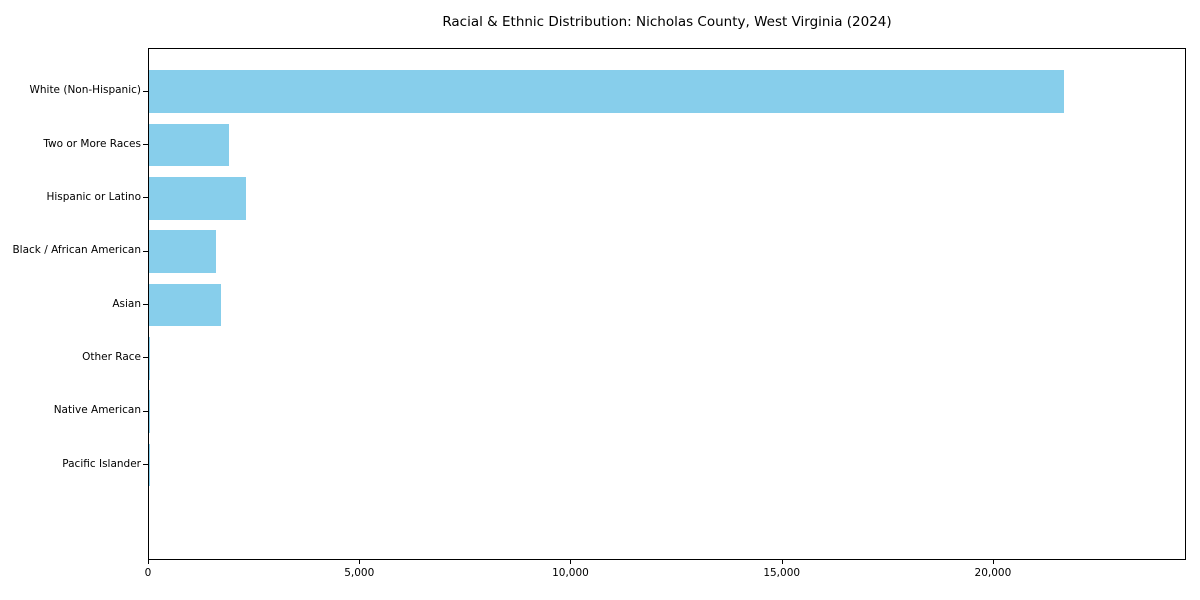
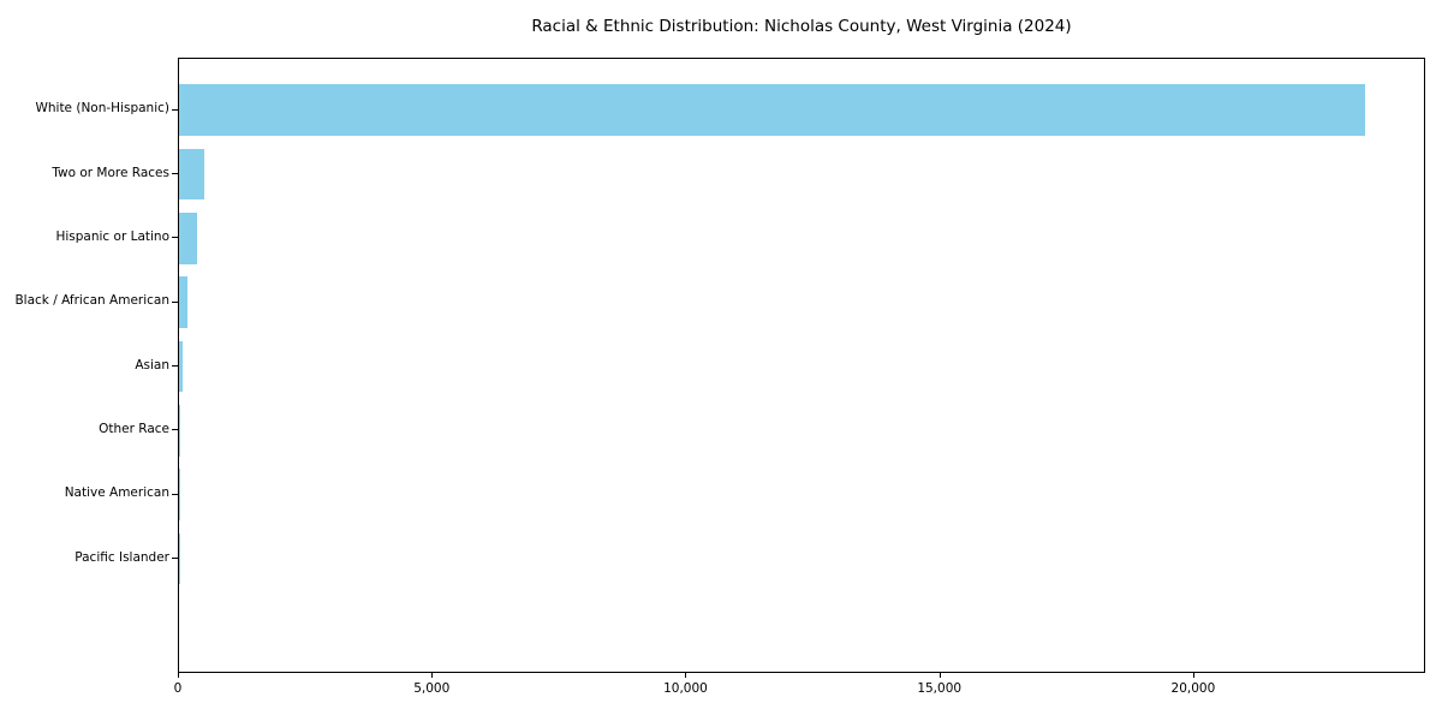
White (Non-Hispanic): 21700 -> 23400
Two or More Races: 1900 -> 500
Hispanic or Latino: 2300 -> 400
Black / African American: 1600 -> 200
Asian: 1700 -> 100
